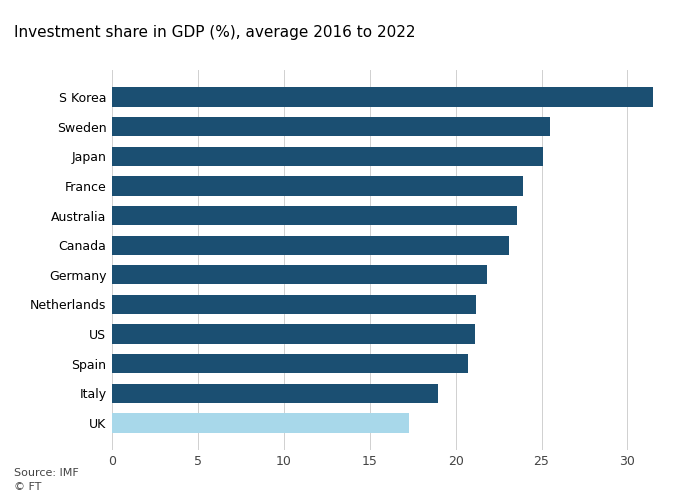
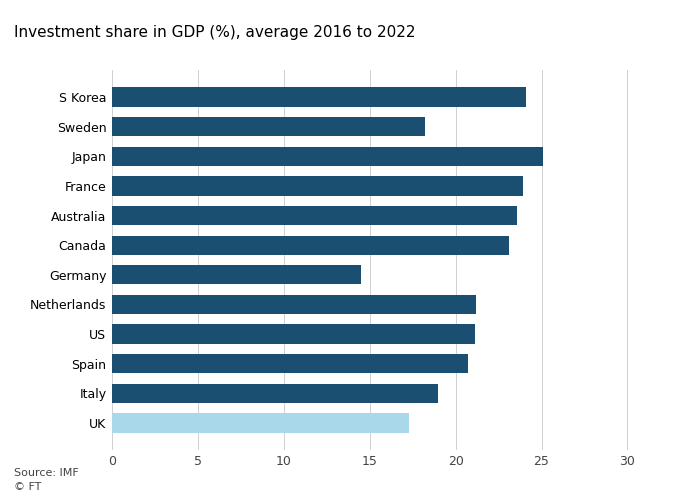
S Korea: 31.5 -> 24.1
Sweden: 25.5 -> 18.2
Germany: 21.8 -> 14.5
